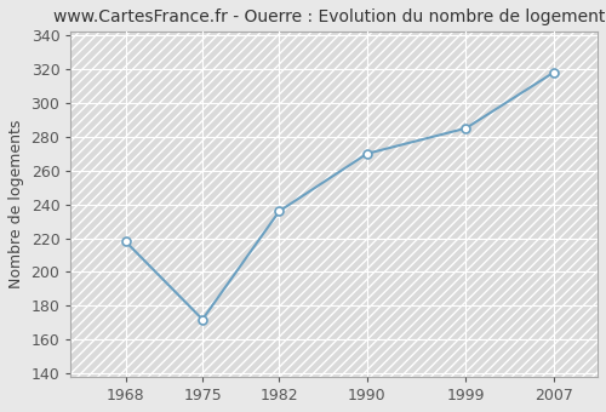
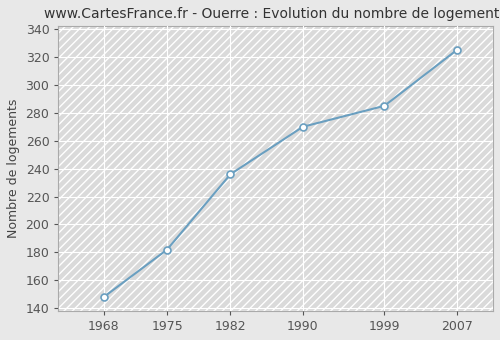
1968: 218 -> 148
1975: 172 -> 182
2007: 318 -> 325
